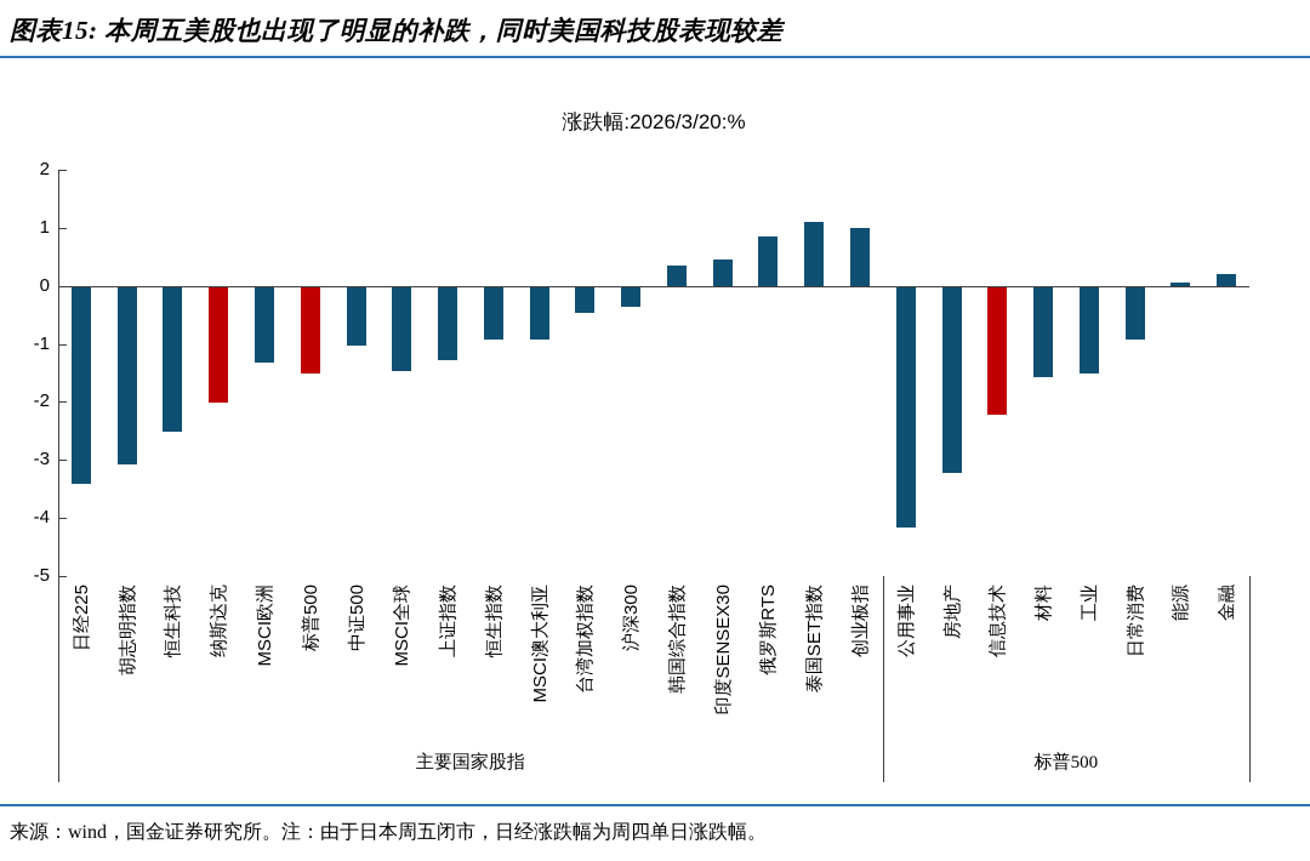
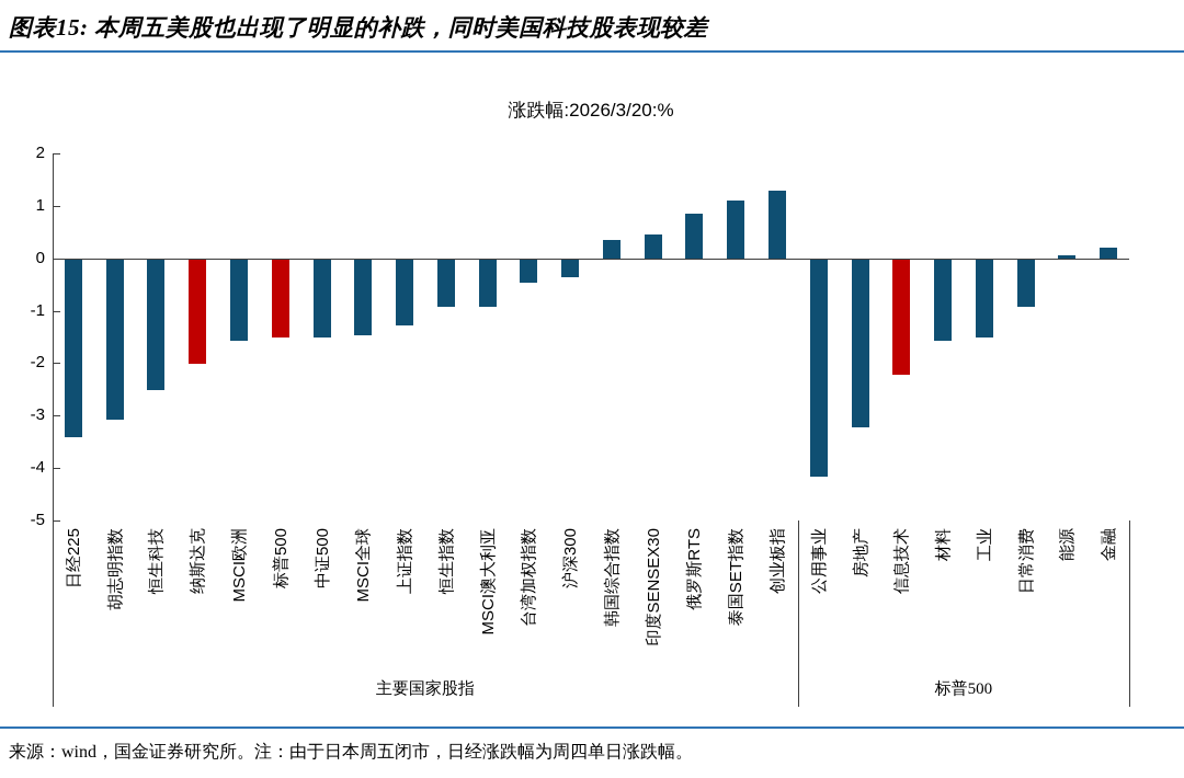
MSCI欧洲: -1.3 -> -1.6
中证500: -1.0 -> -1.5
创业板指: 1.0 -> 1.3
